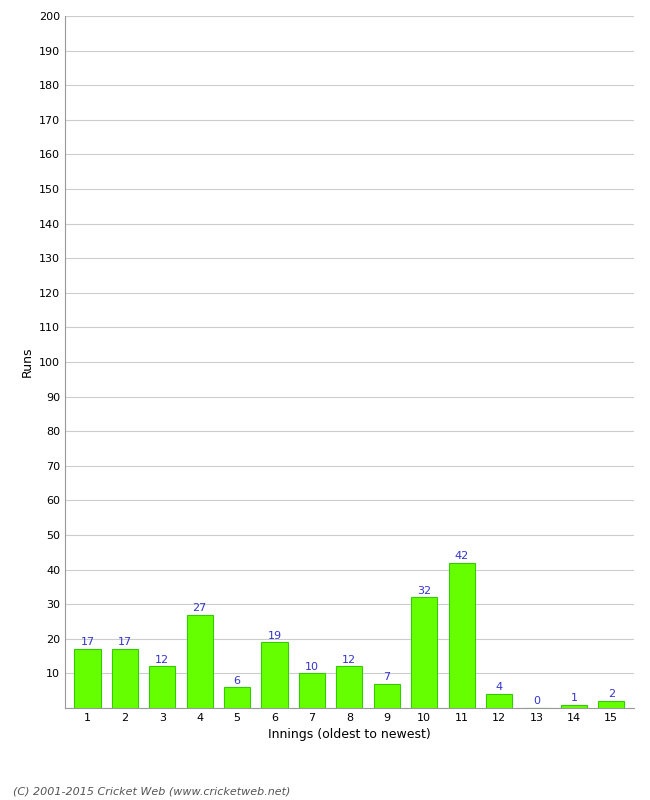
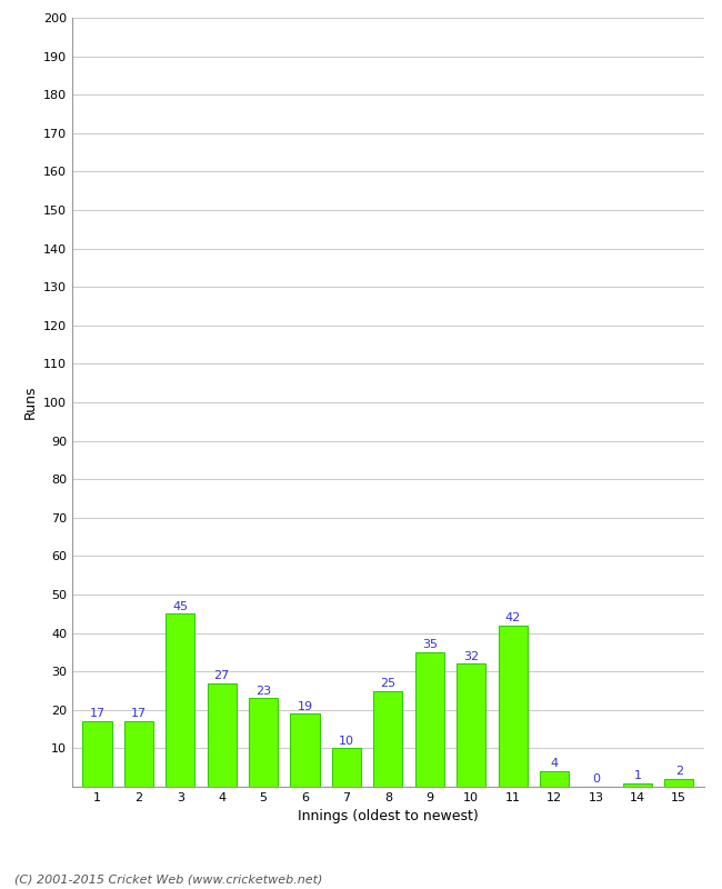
3: 12 -> 45
5: 6 -> 23
8: 12 -> 25
9: 7 -> 35
